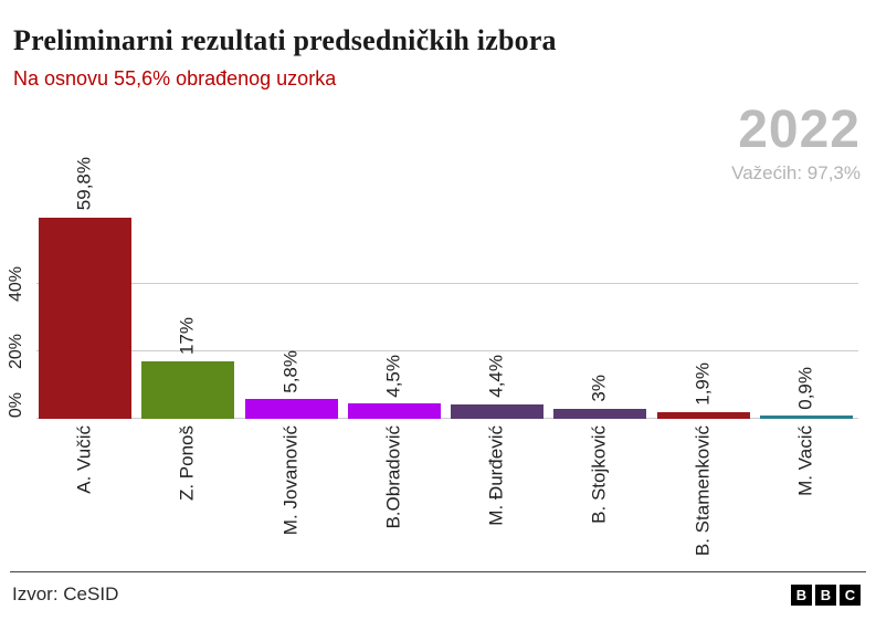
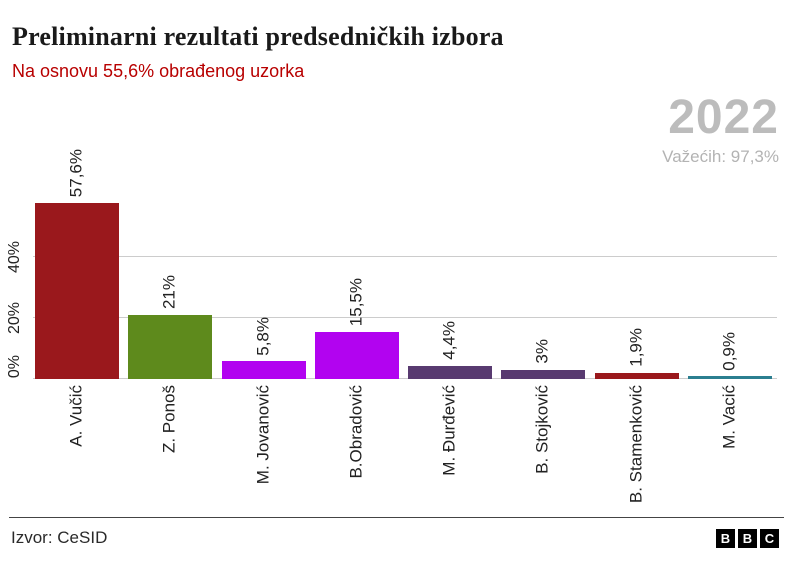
A. Vučić: 59,8% -> 57,6%
Z. Ponoš: 17% -> 21%
B.Obradović: 4,5% -> 15,5%
